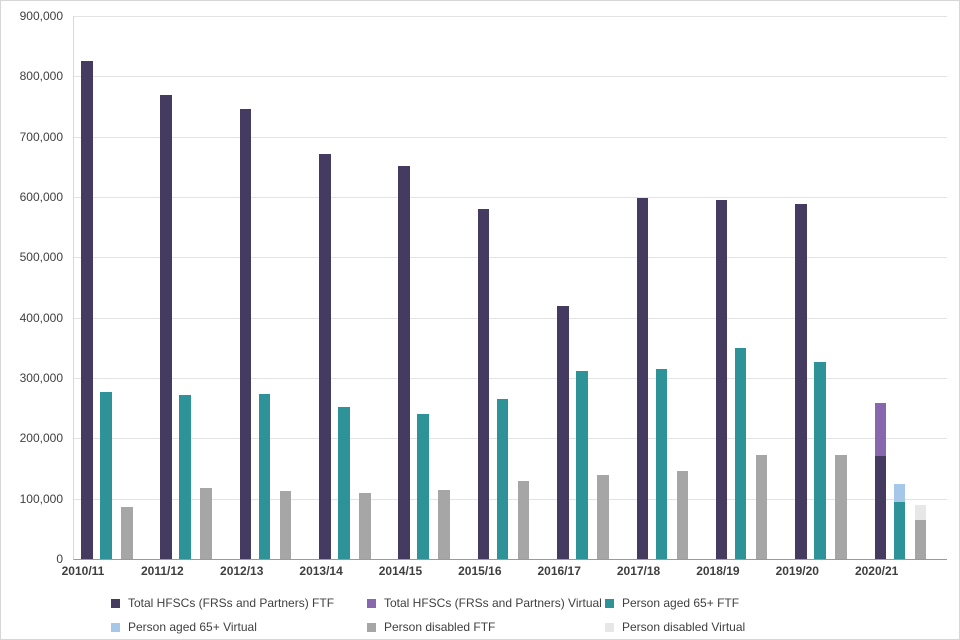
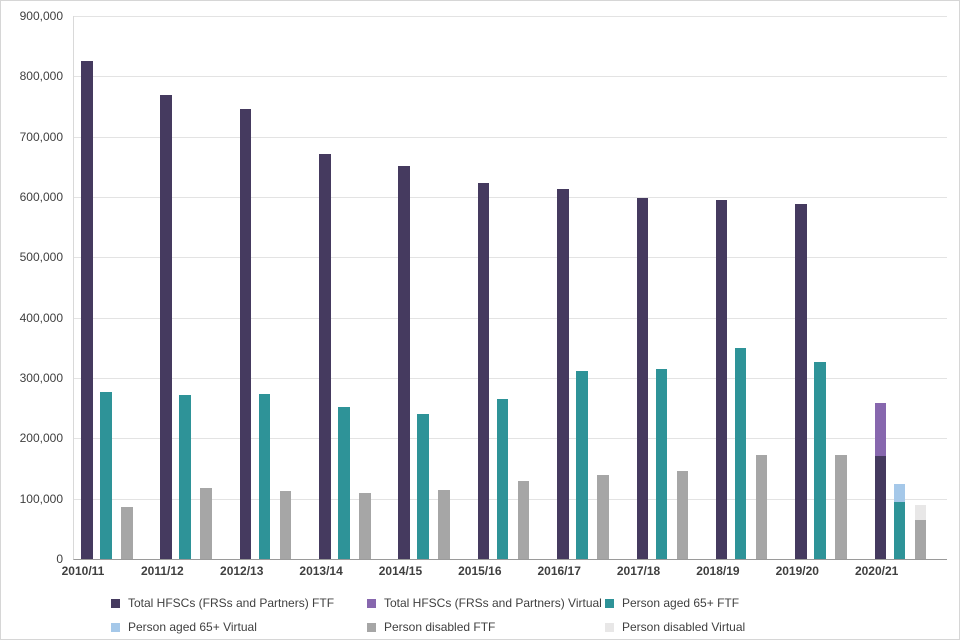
Total HFSCs (FRSs and Partners) FTF/2015/16: 580000 -> 620000
Total HFSCs (FRSs and Partners) FTF/2016/17: 420000 -> 610000
